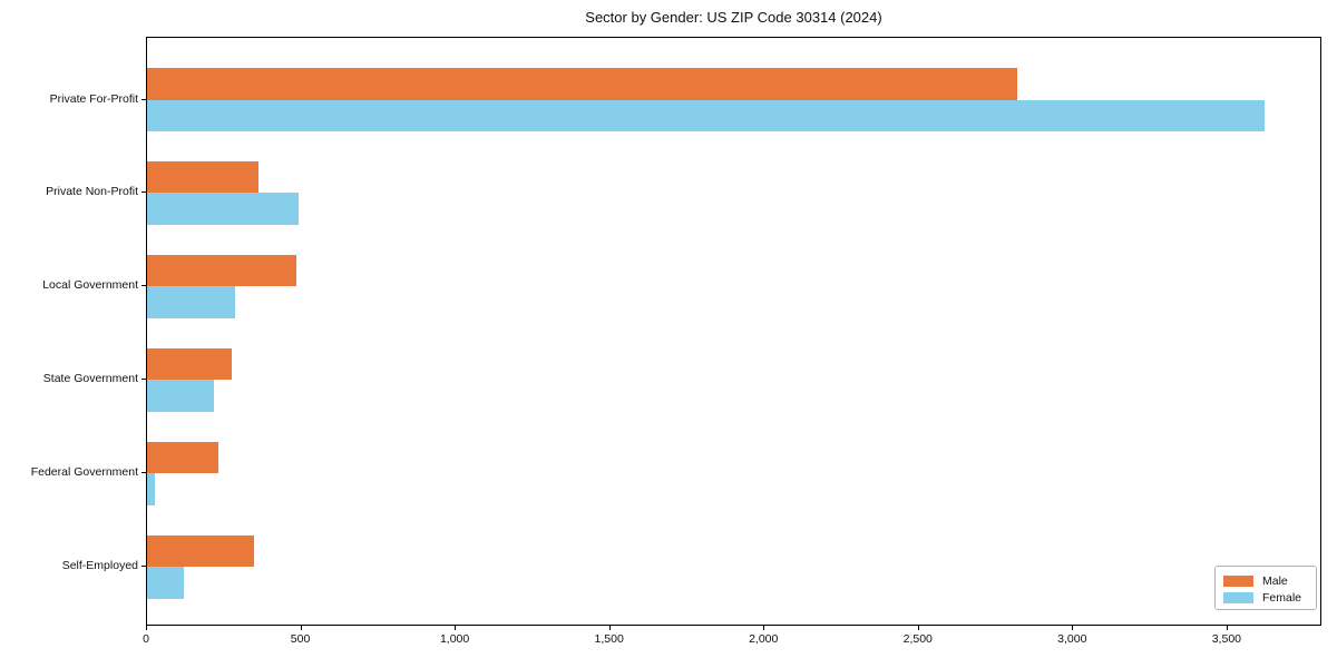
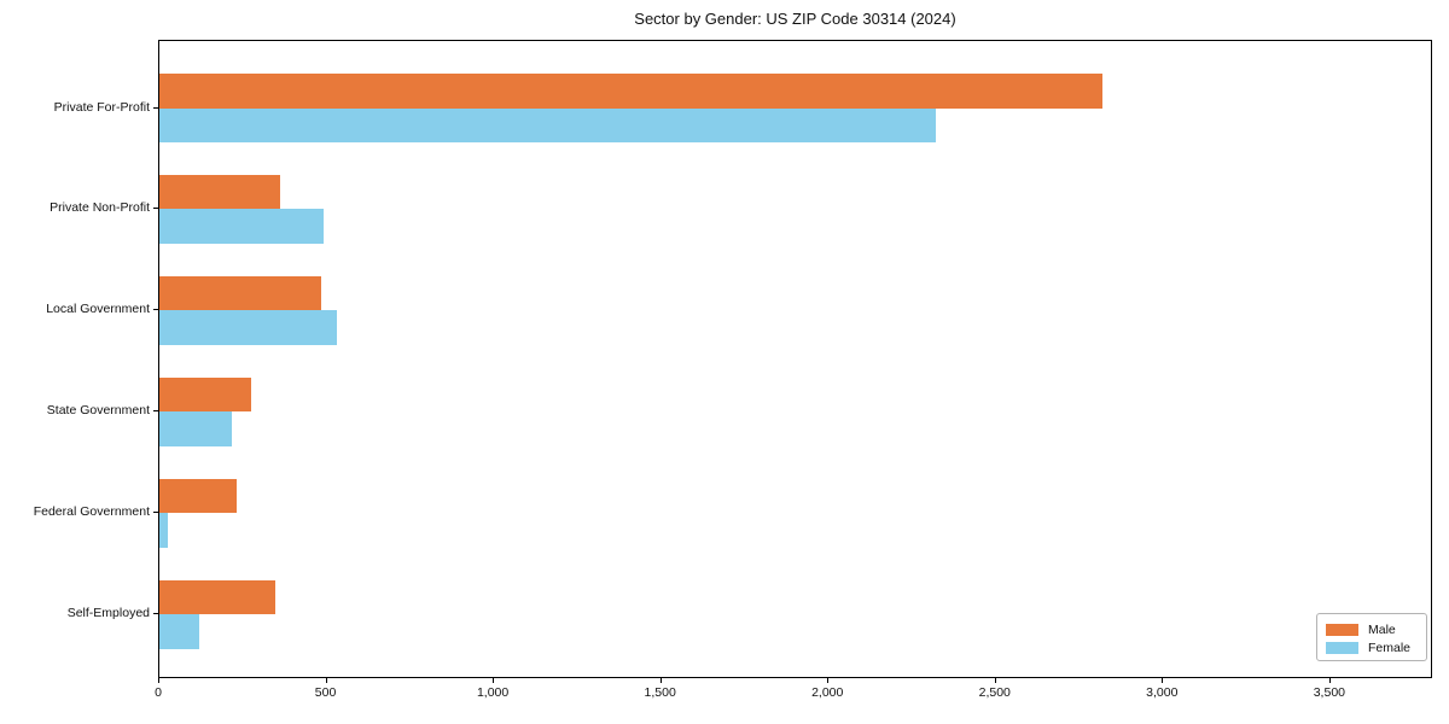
Female/Private For-Profit: 3620 -> 2320
Female/Local Government: 280 -> 530
